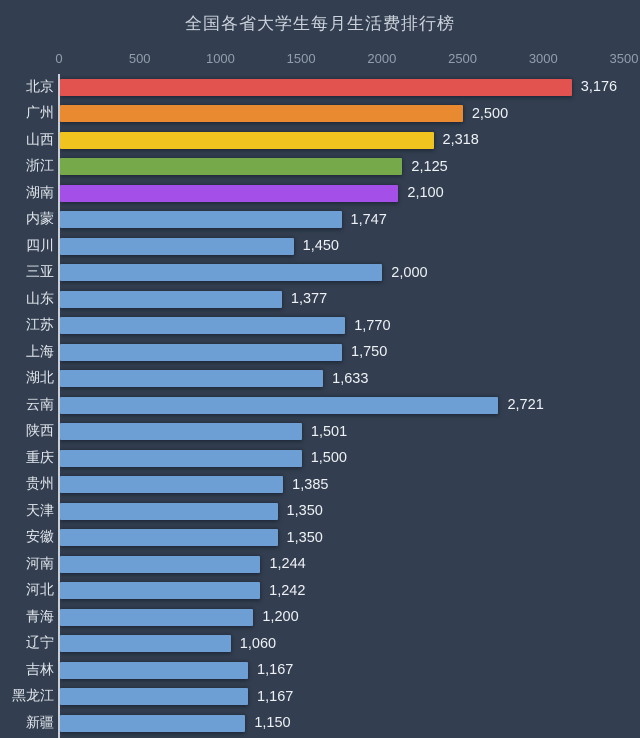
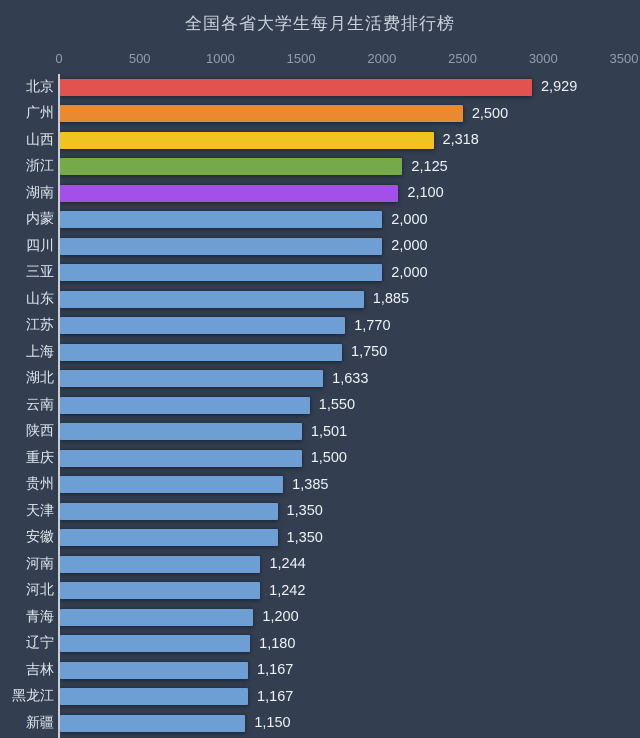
北京: 3,176 -> 2,929
内蒙: 1,747 -> 2,000
四川: 1,450 -> 2,000
山东: 1,377 -> 1,885
云南: 2,721 -> 1,550
辽宁: 1,060 -> 1,180
